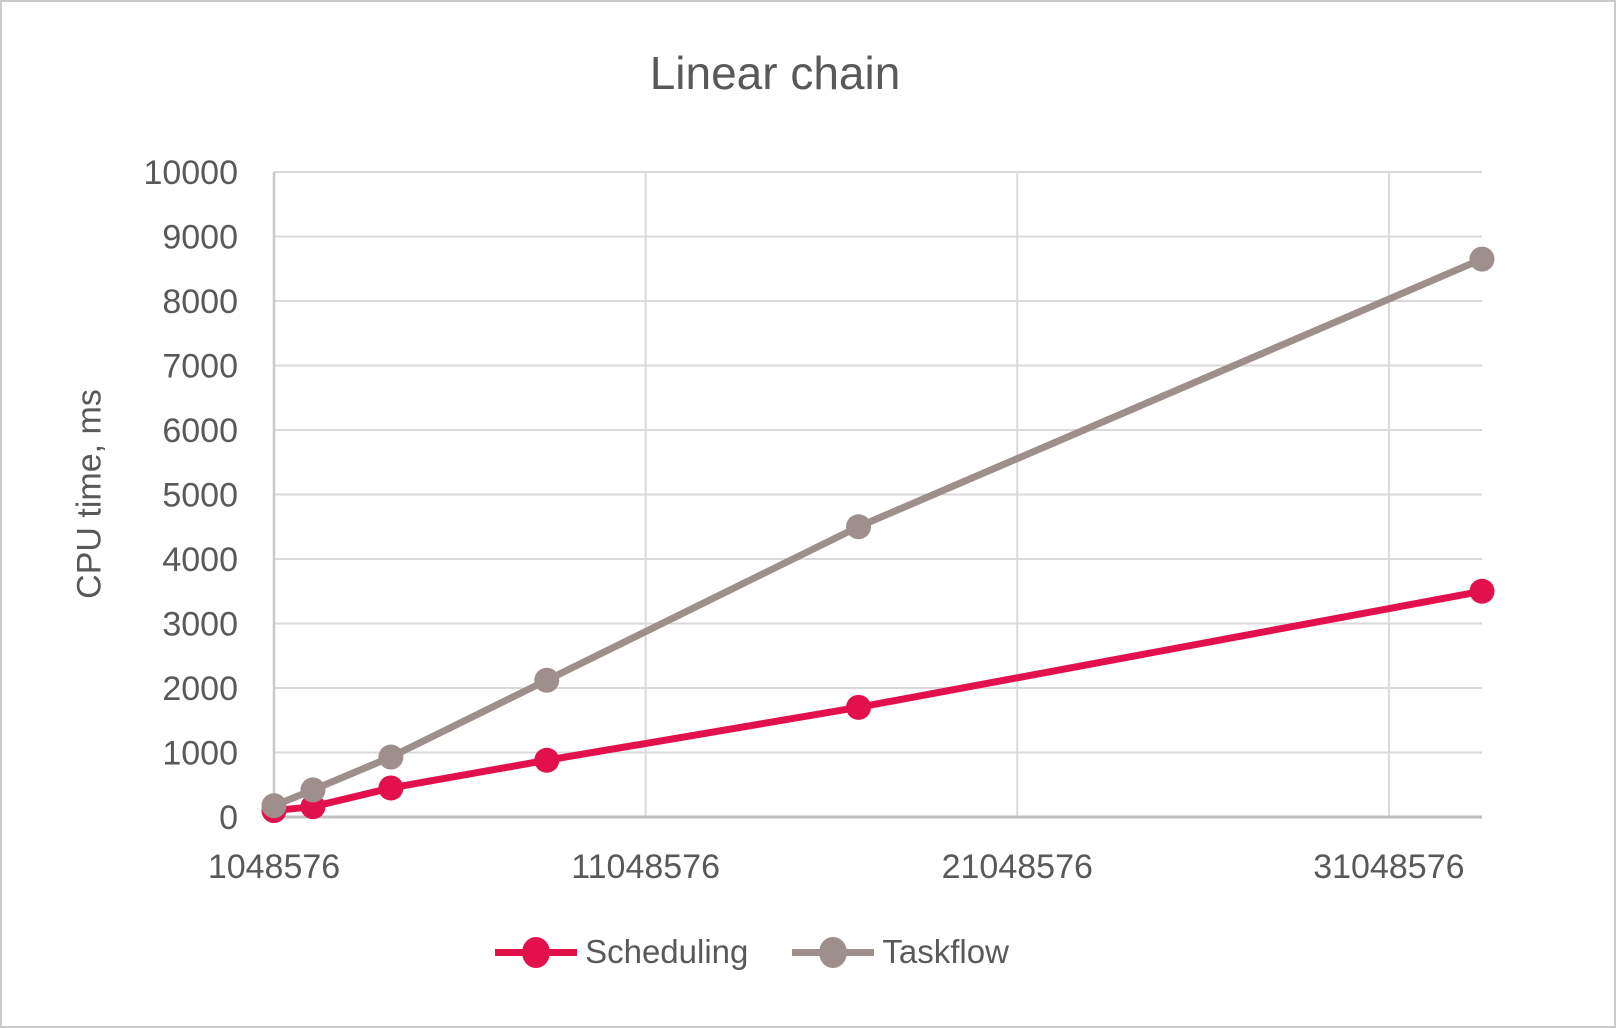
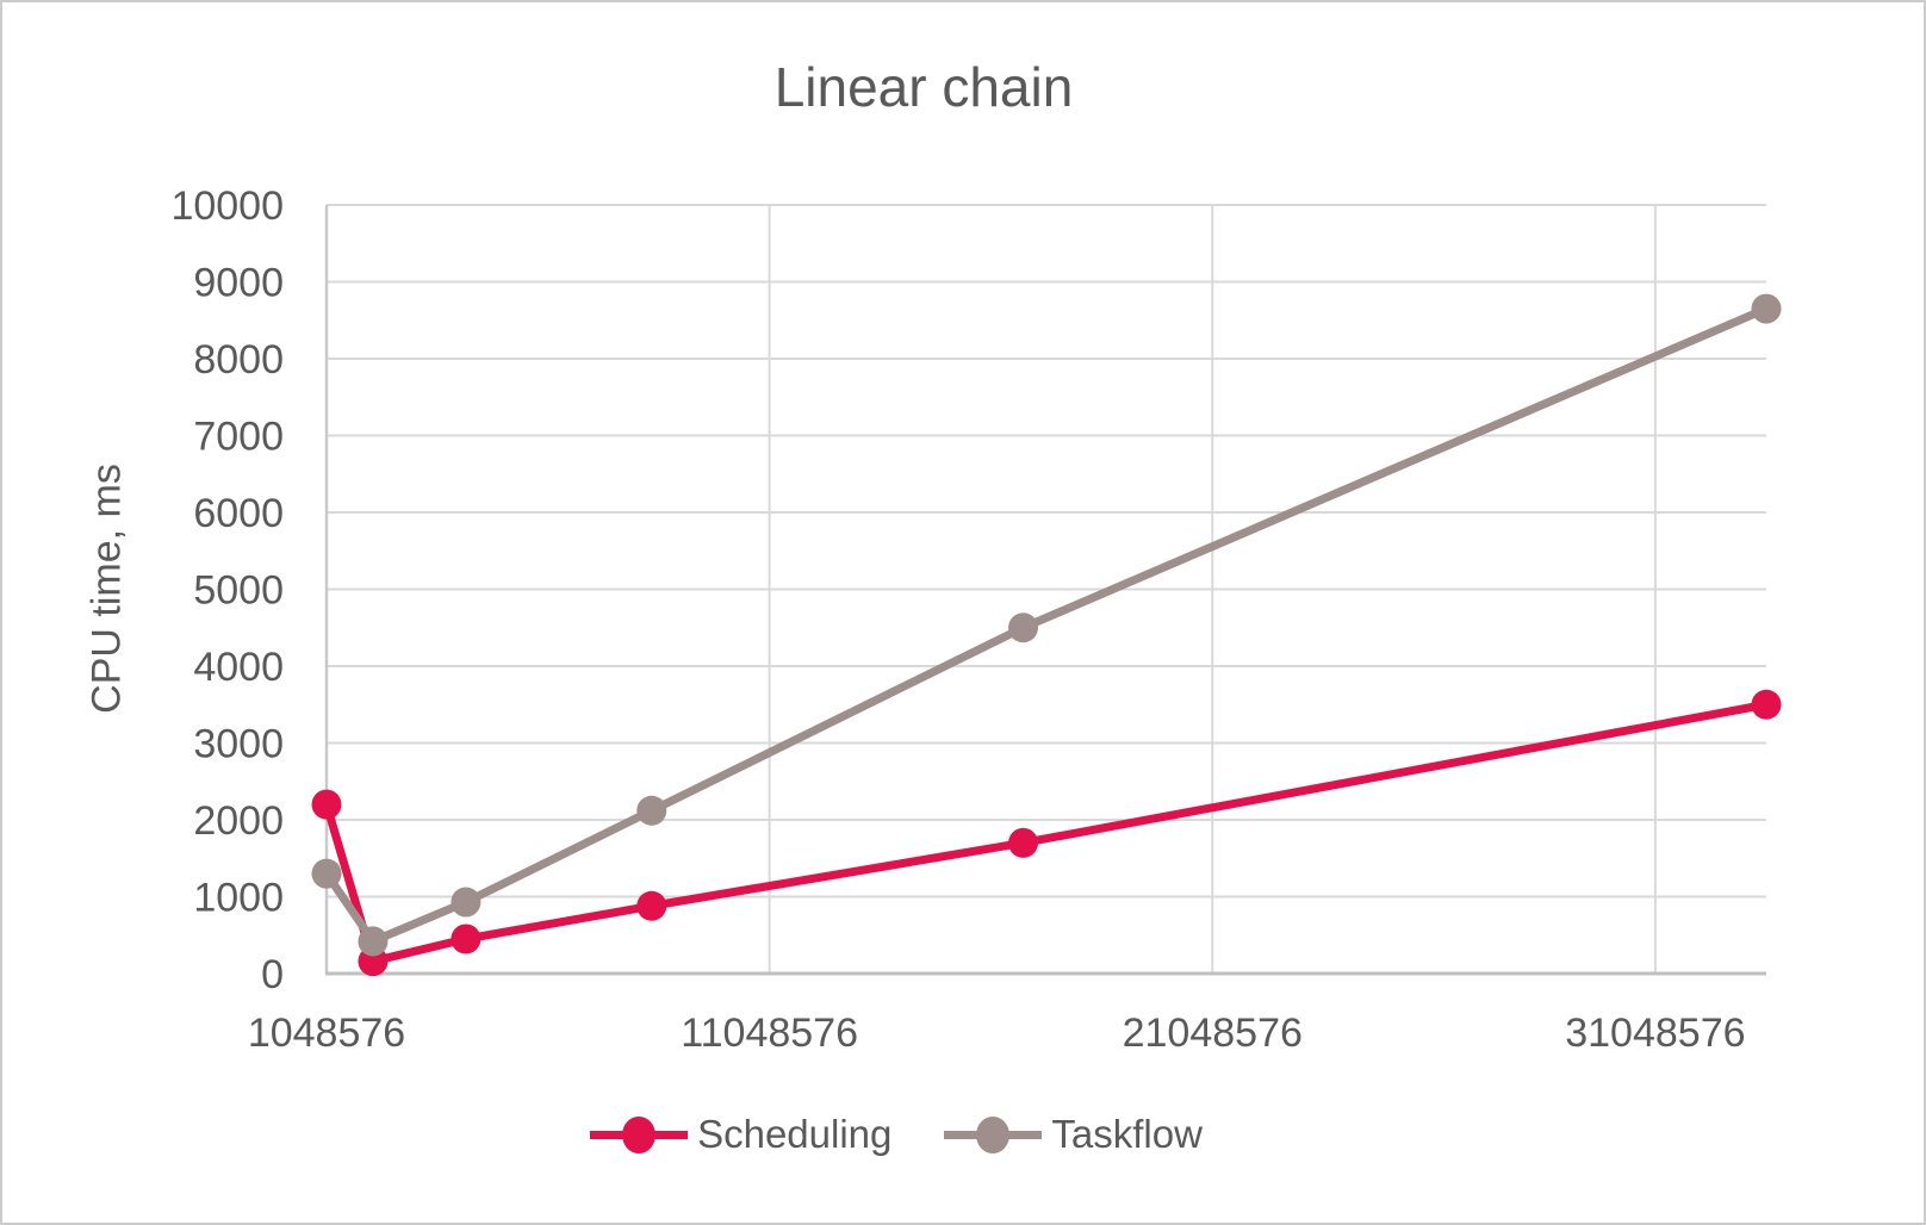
Scheduling/1048576: 100 -> 2200
Taskflow/1048576: 200 -> 1300
